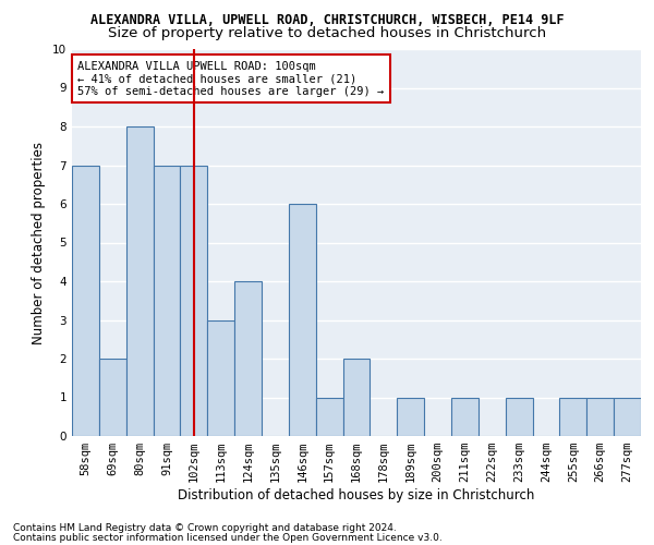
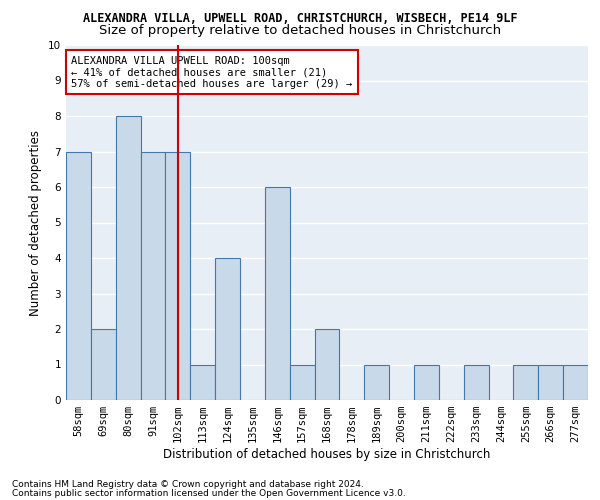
113sqm: 3 -> 1
